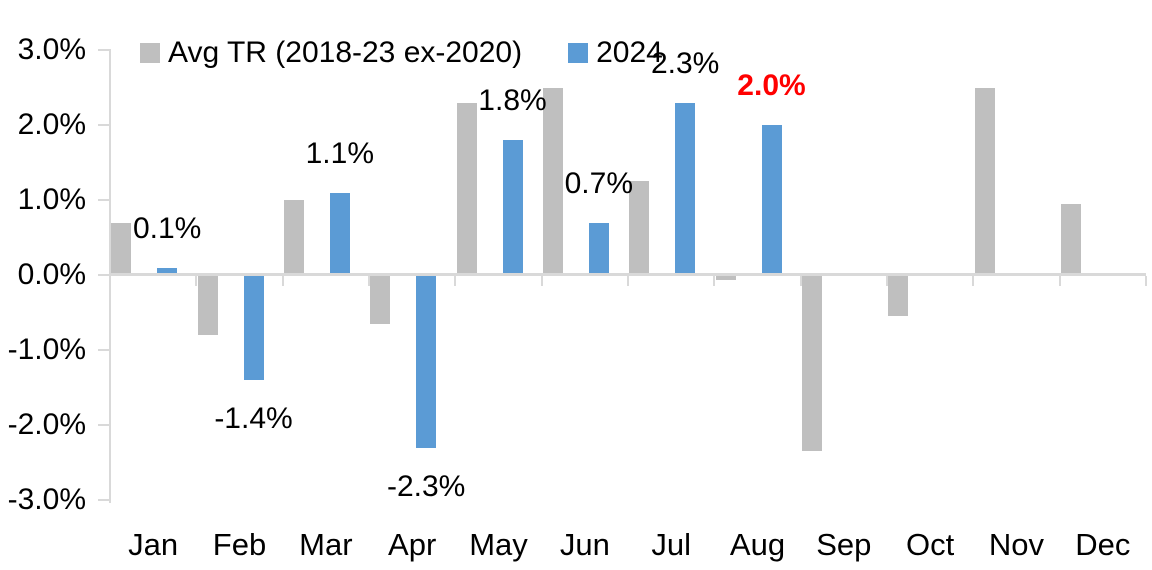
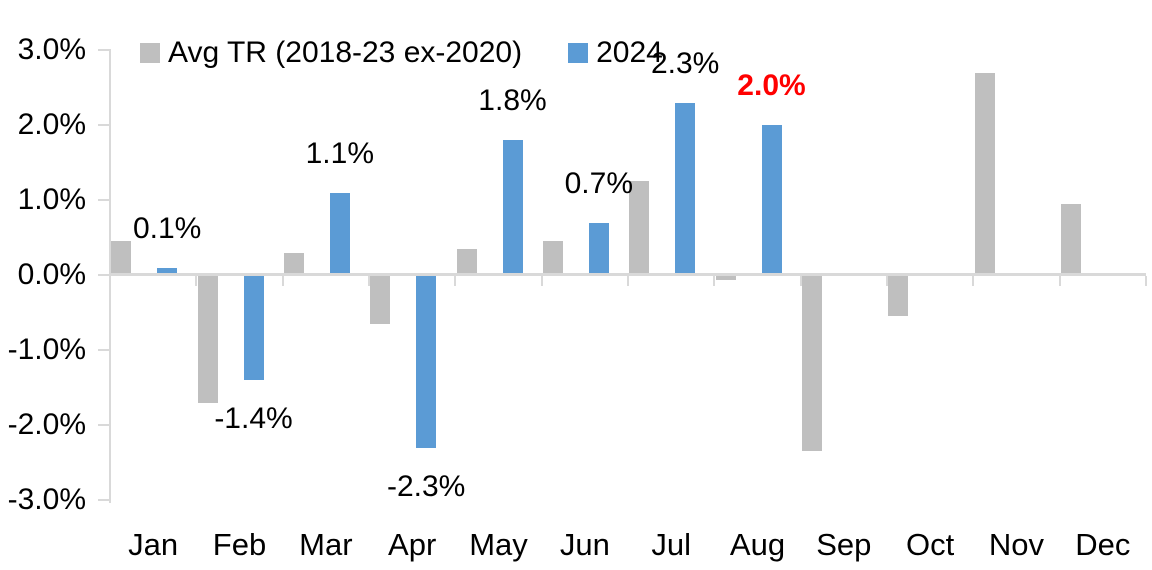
Avg TR (2018-23 ex-2020)/Jan: 0.7% -> 0.5%
Avg TR (2018-23 ex-2020)/Feb: -0.8% -> -1.7%
Avg TR (2018-23 ex-2020)/Mar: 1.0% -> 0.3%
Avg TR (2018-23 ex-2020)/May: 2.3% -> 0.3%
Avg TR (2018-23 ex-2020)/Jun: 2.5% -> 0.5%
Avg TR (2018-23 ex-2020)/Nov: 2.5% -> 2.7%
